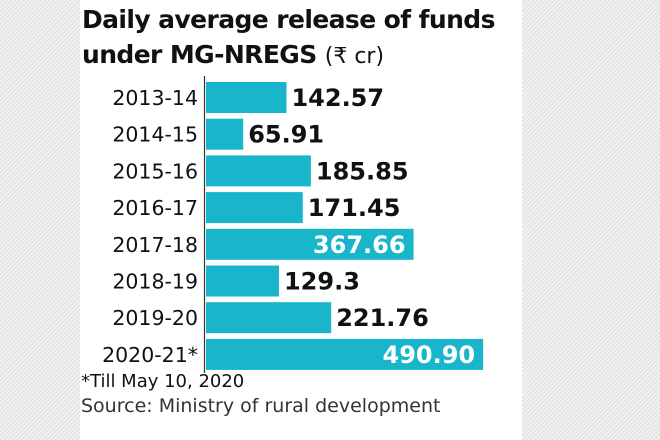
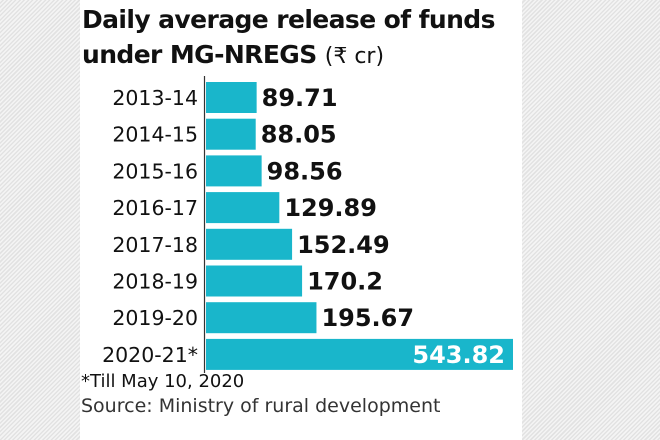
2013-14: 142.57 -> 89.71
2014-15: 65.91 -> 88.05
2015-16: 185.85 -> 98.56
2016-17: 171.45 -> 129.89
2017-18: 367.66 -> 152.49
2018-19: 129.3 -> 170.2
2019-20: 221.76 -> 195.67
2020-21*: 490.90 -> 543.82
